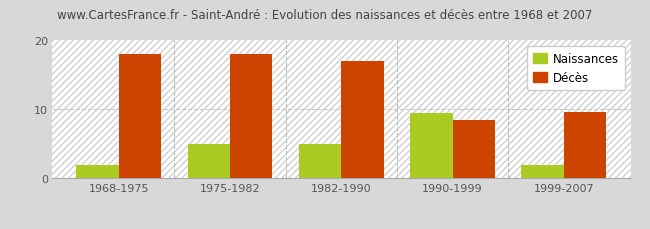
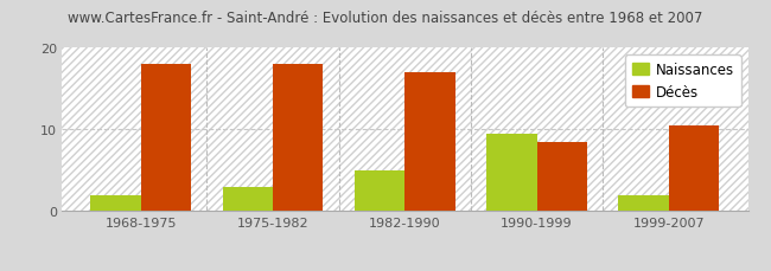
Naissances/1975-1982: 5.0 -> 3.0
Décès/1999-2007: 9.6 -> 10.5
